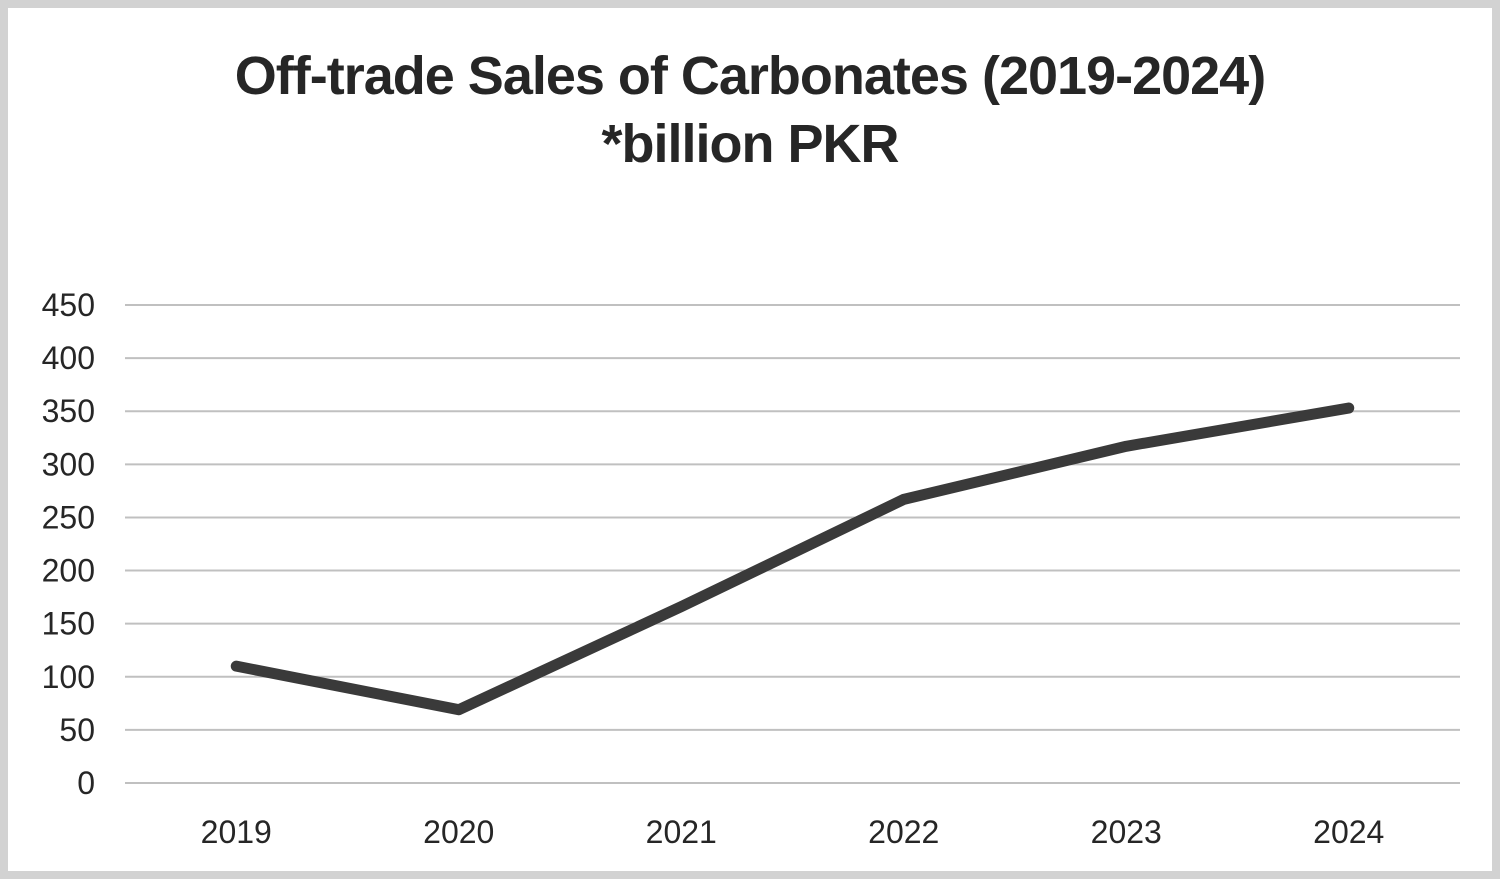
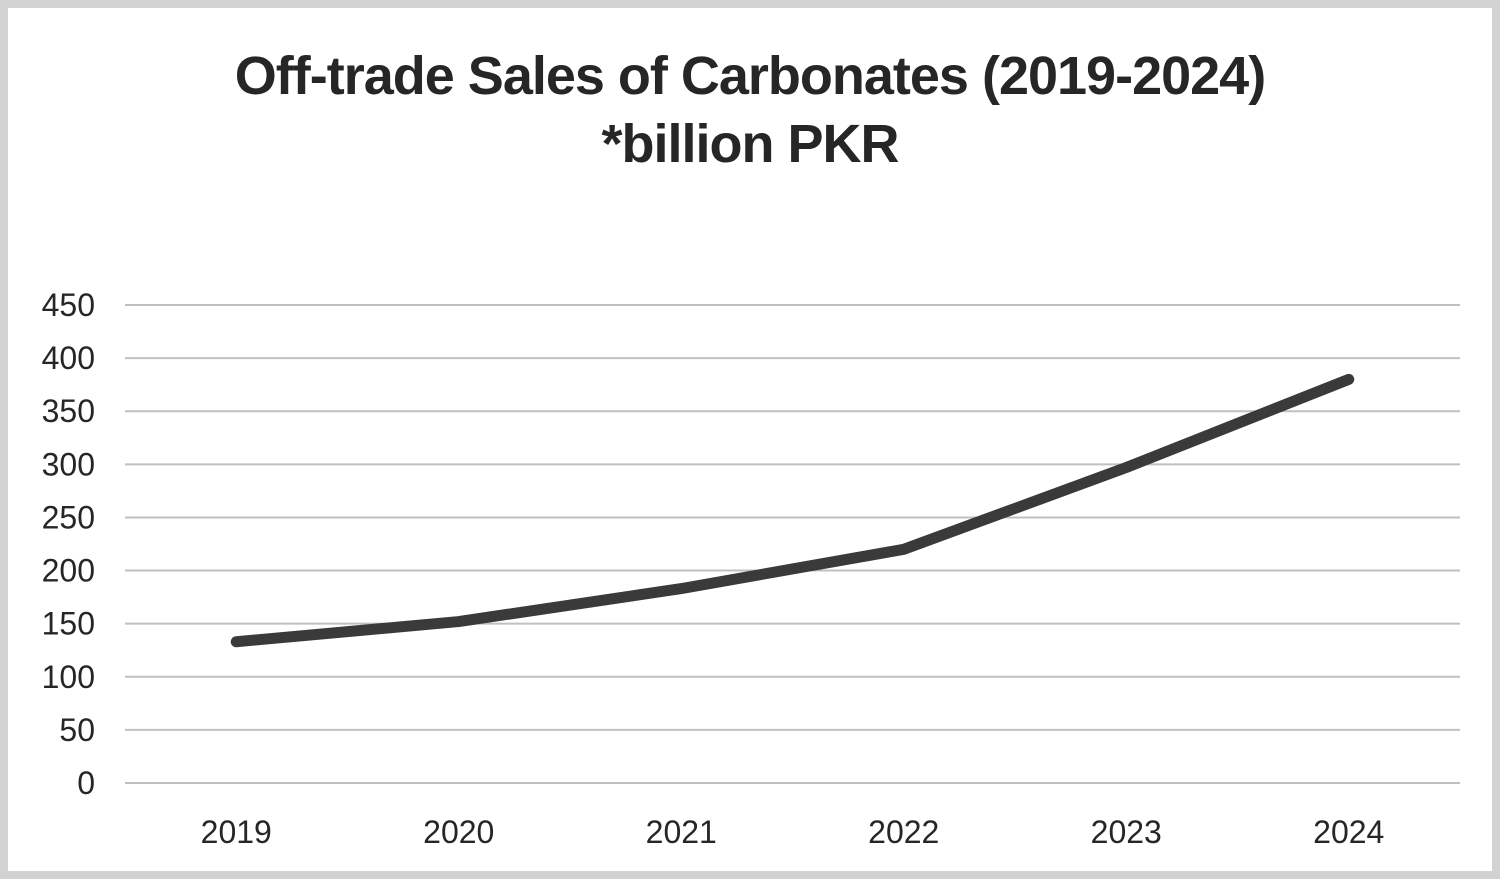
2019: 110 -> 133
2020: 69 -> 152
2021: 166 -> 183
2022: 267 -> 220
2023: 317 -> 297
2024: 353 -> 380
